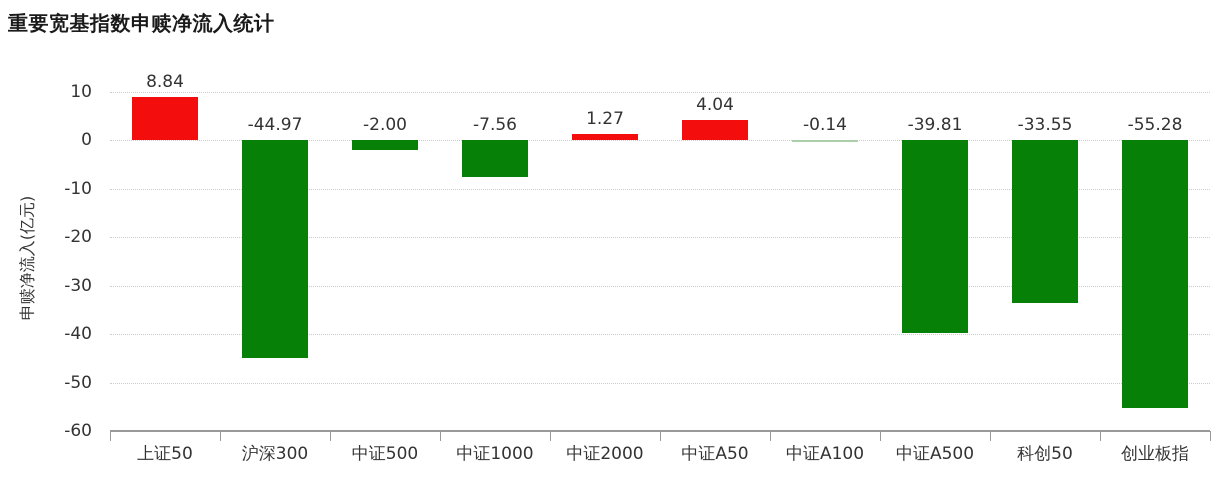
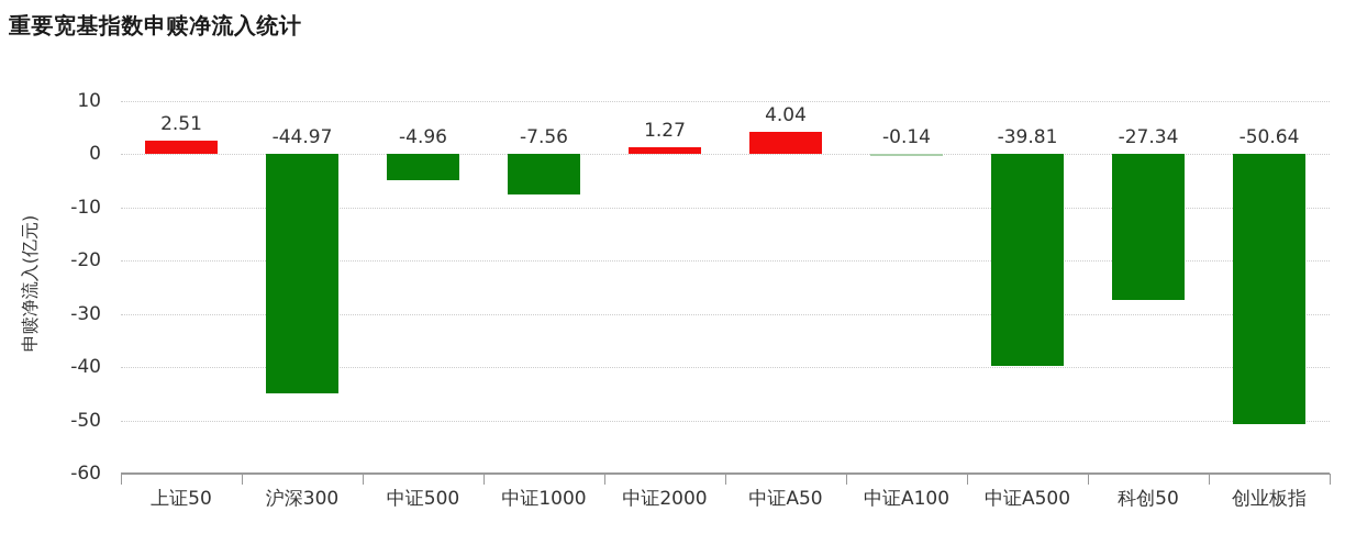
上证50: 8.84 -> 2.51
中证500: -2.00 -> -4.96
科创50: -33.55 -> -27.34
创业板指: -55.28 -> -50.64
